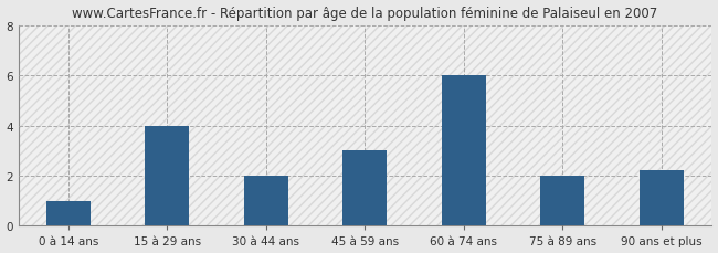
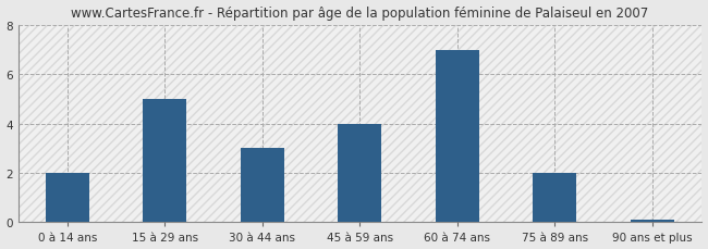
0 à 14 ans: 1.0 -> 2.0
15 à 29 ans: 4.0 -> 5.0
30 à 44 ans: 2.0 -> 3.0
45 à 59 ans: 3.0 -> 4.0
60 à 74 ans: 6.0 -> 7.0
90 ans et plus: 2.2 -> 0.1
